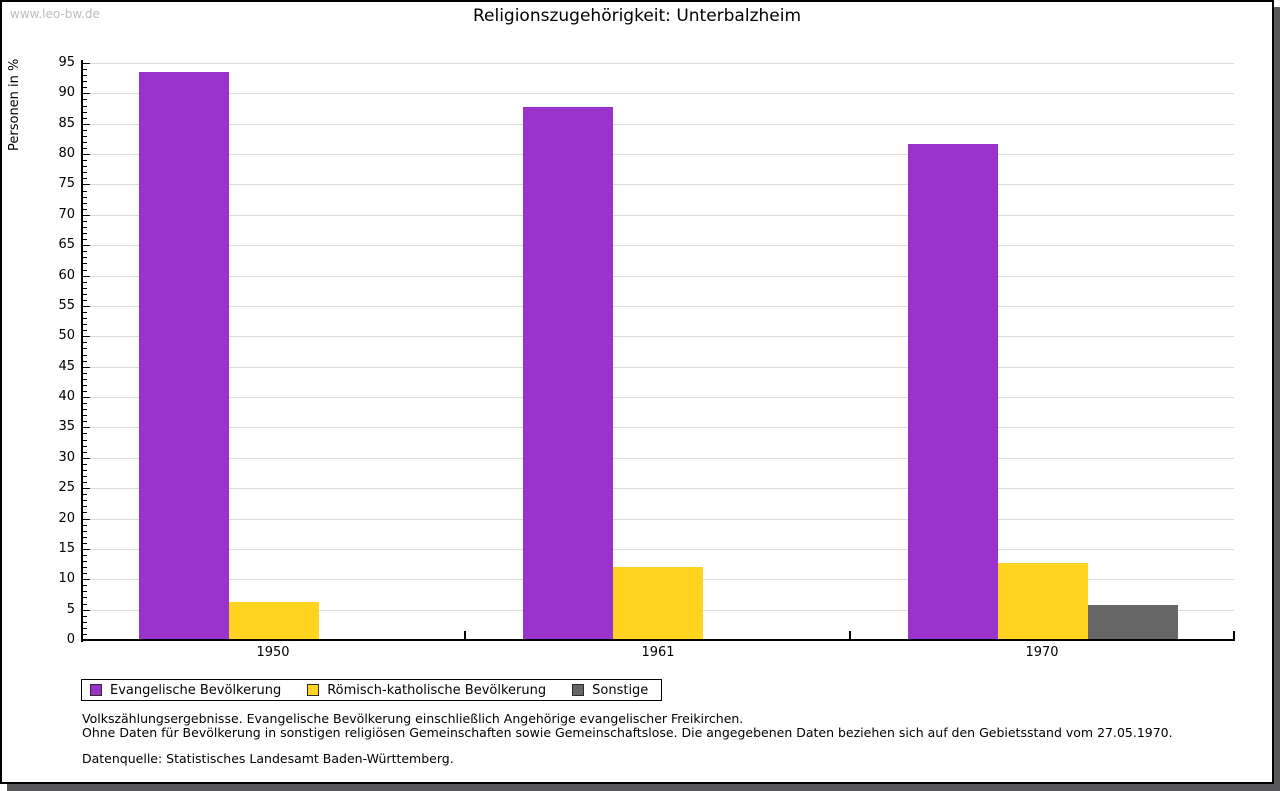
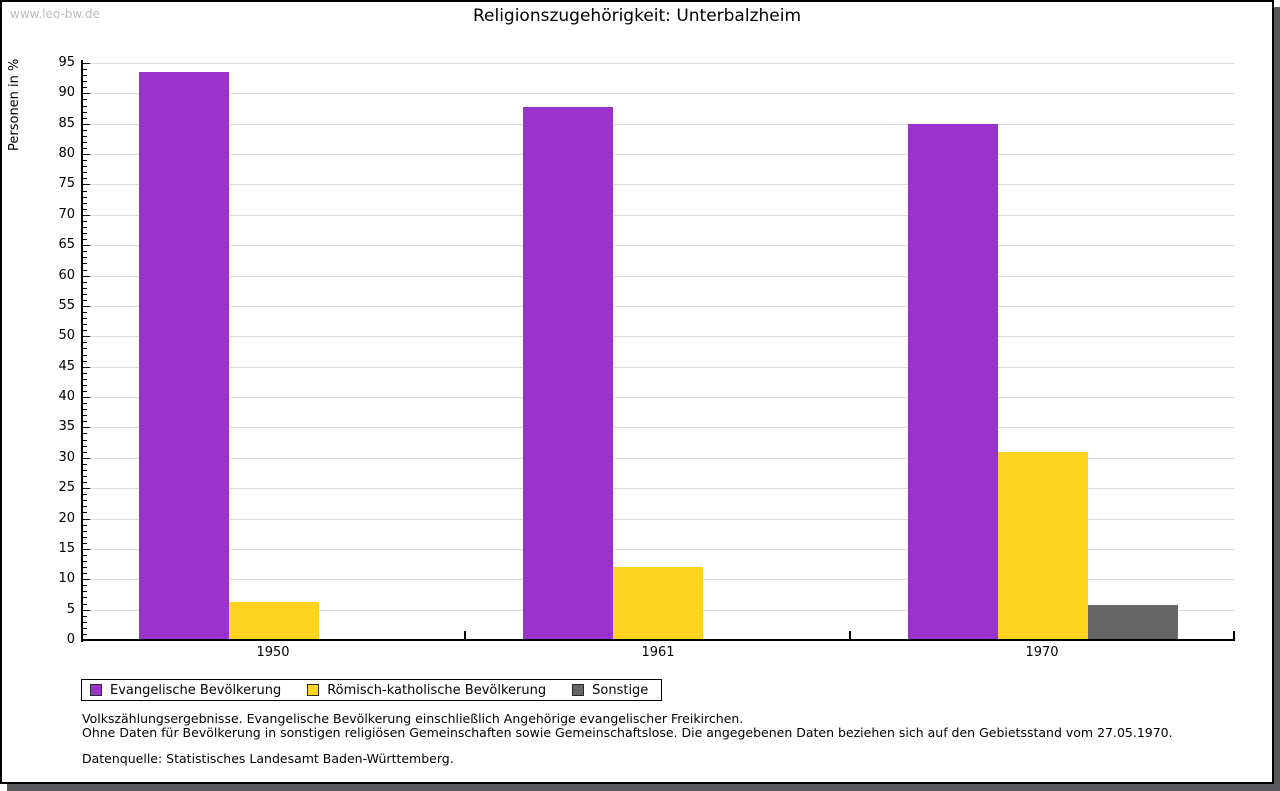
Evangelische Bevölkerung/1970: 82 -> 85
Römisch-katholische Bevölkerung/1970: 13 -> 31
